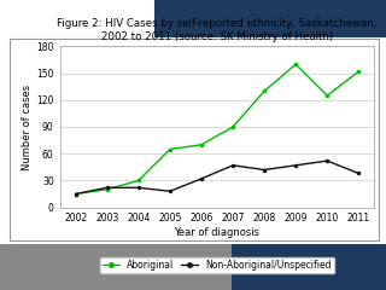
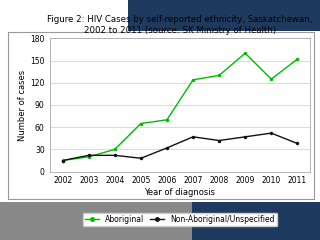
Aboriginal/2007: 90 -> 124
